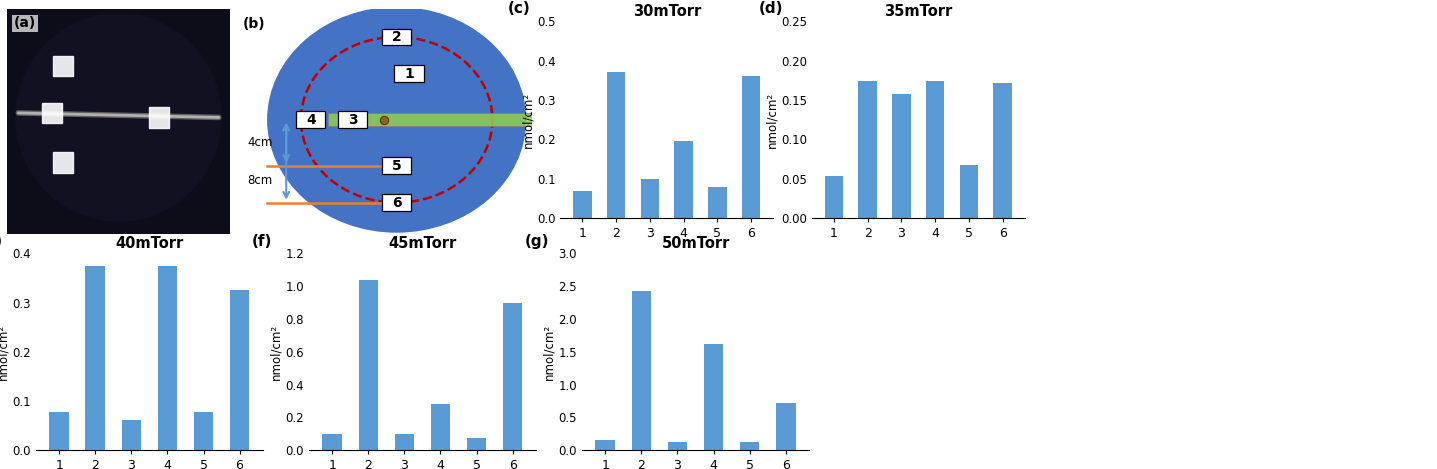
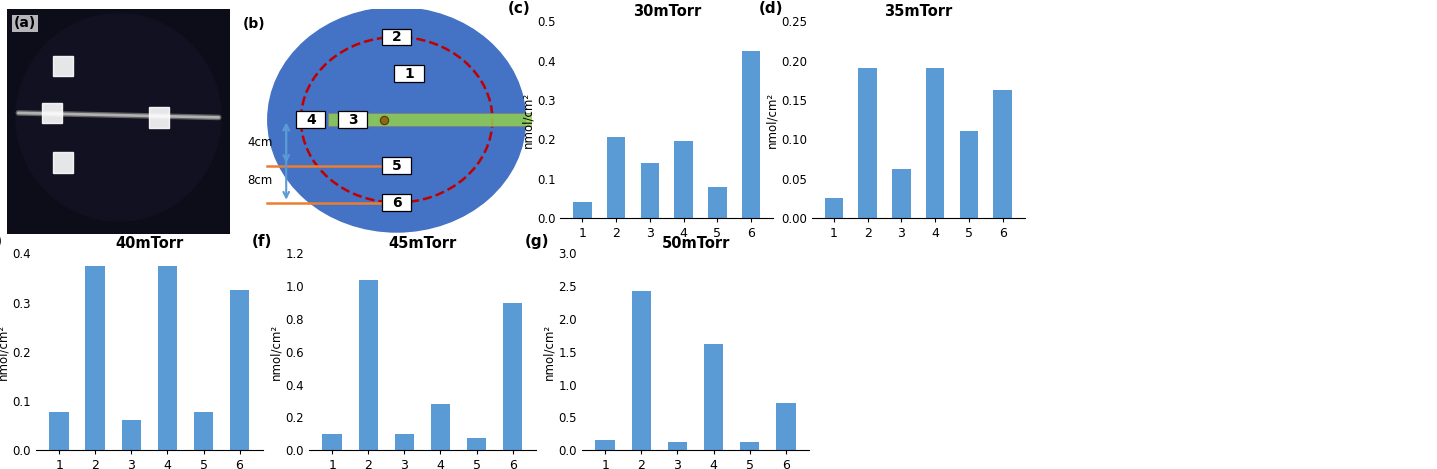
30mTorr/1: 0.070 -> 0.040
30mTorr/2: 0.370 -> 0.205
30mTorr/3: 0.100 -> 0.140
30mTorr/6: 0.360 -> 0.425
35mTorr/1: 0.054 -> 0.025
35mTorr/2: 0.174 -> 0.190
35mTorr/3: 0.158 -> 0.062
35mTorr/4: 0.174 -> 0.190
35mTorr/5: 0.068 -> 0.110
35mTorr/6: 0.172 -> 0.163
